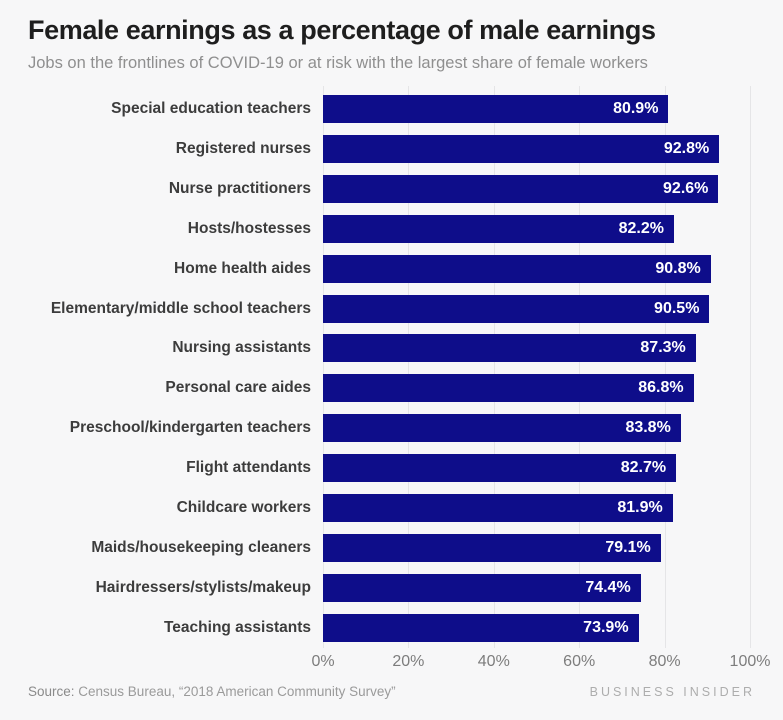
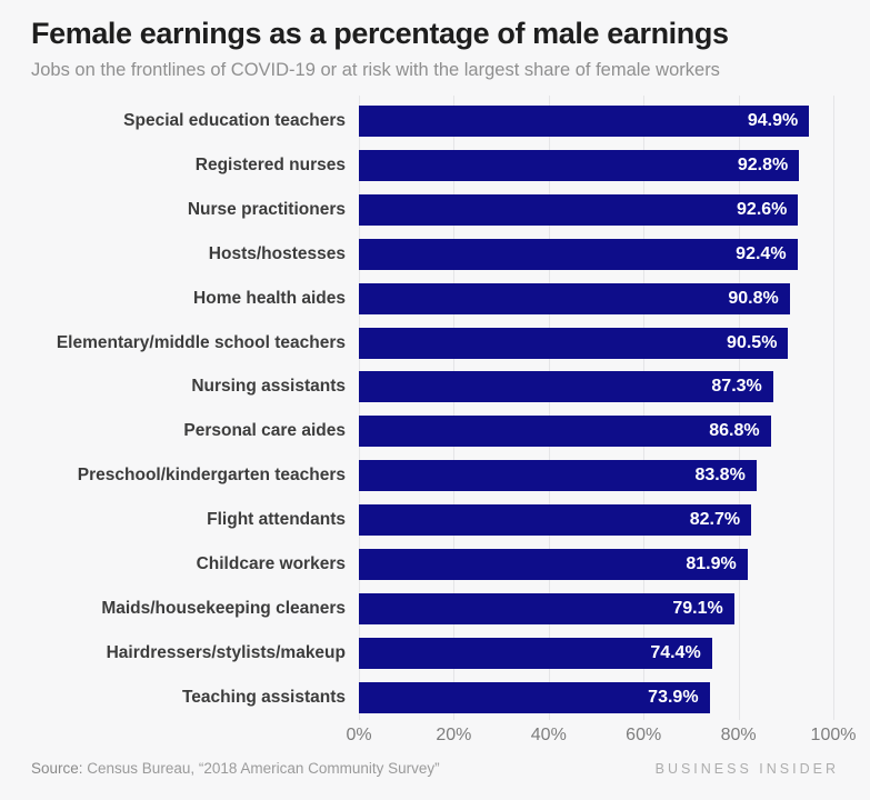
Special education teachers: 80.9% -> 94.9%
Hosts/hostesses: 82.2% -> 92.4%
